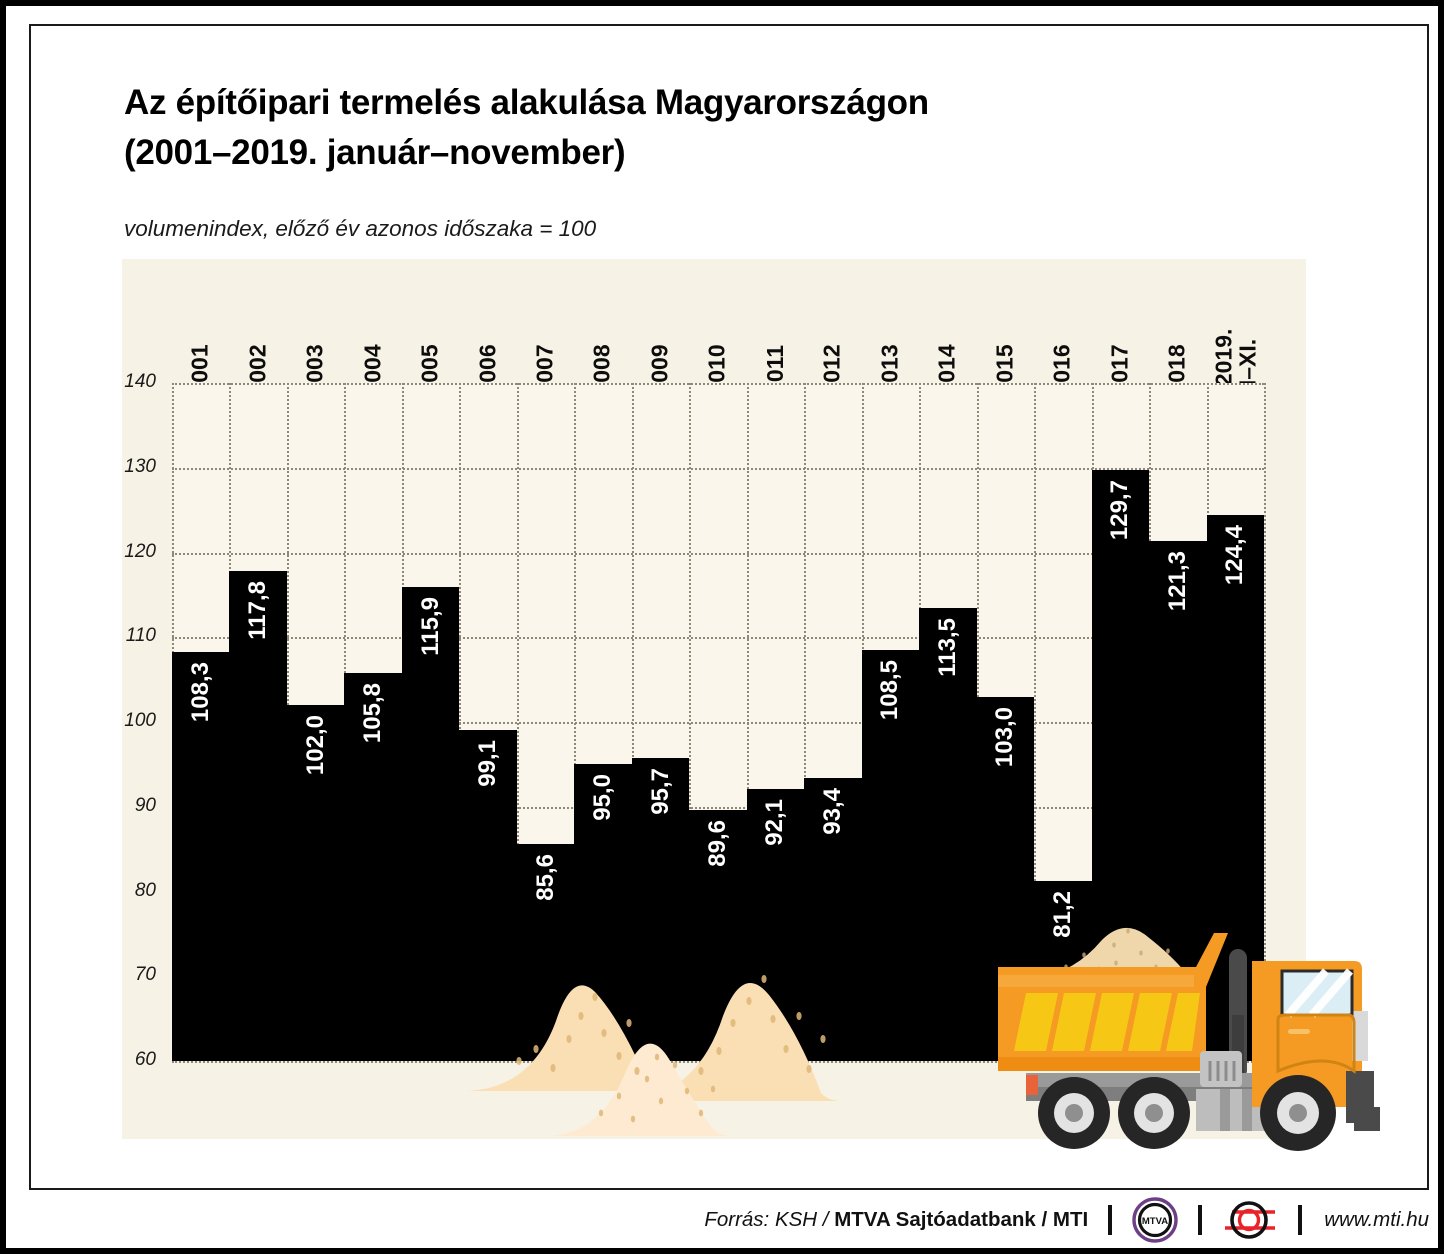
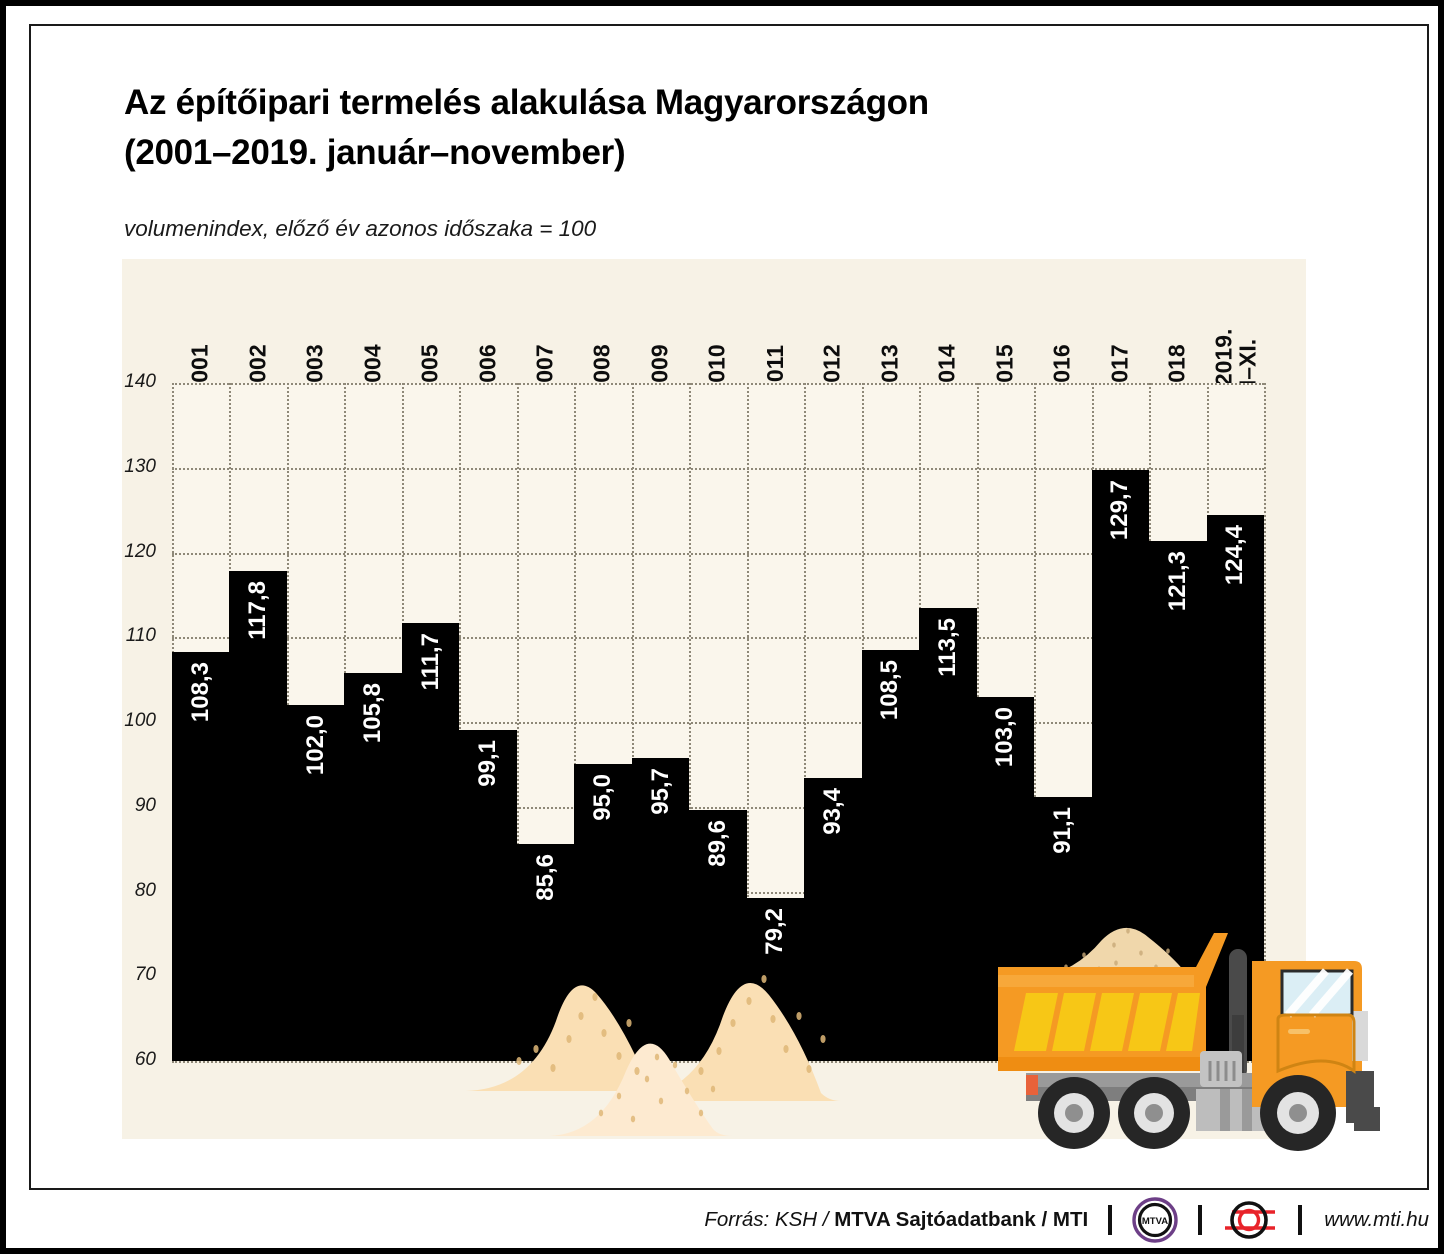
2005: 115,9 -> 111,7
2011: 92,1 -> 79,2
2016: 81,2 -> 91,1
